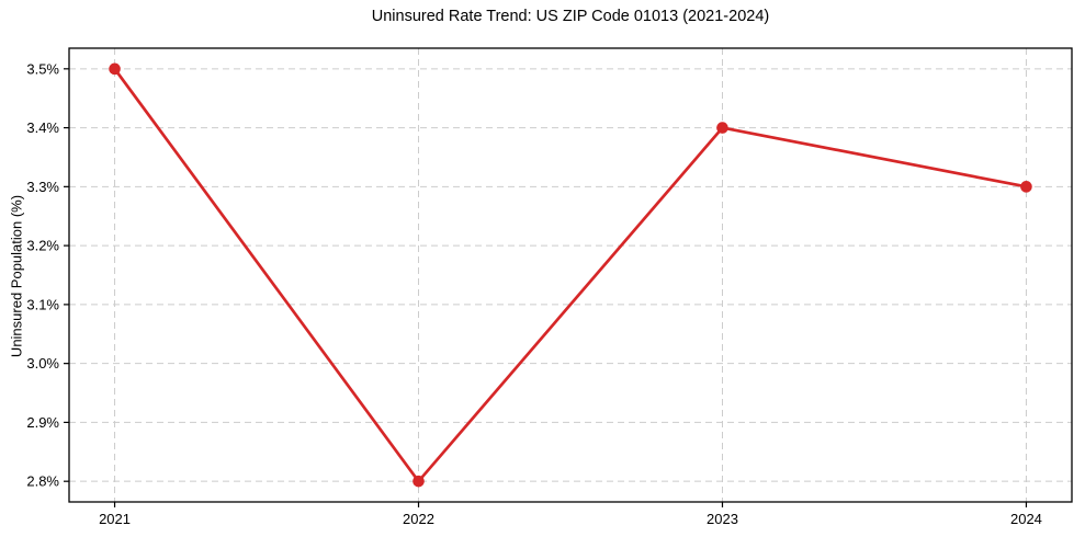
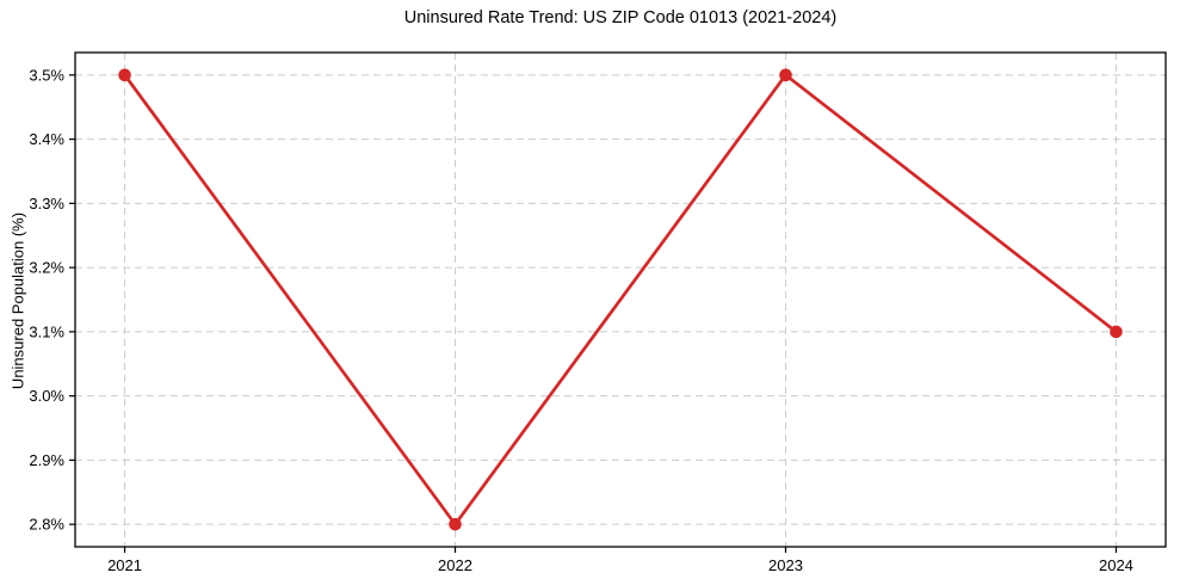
2023: 3.4% -> 3.5%
2024: 3.3% -> 3.1%
